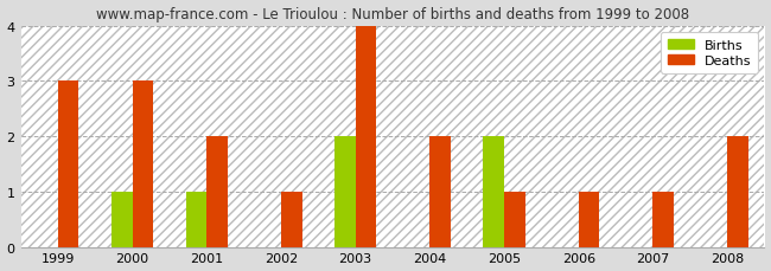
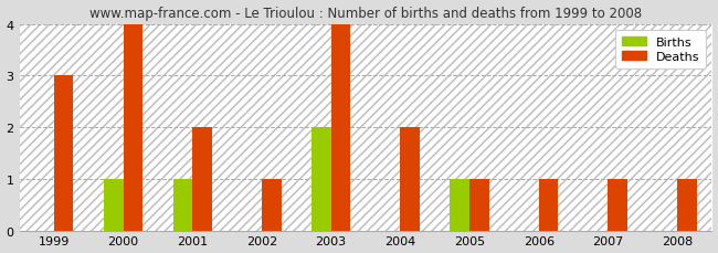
Deaths/2000: 3 -> 4
Births/2005: 2 -> 1
Deaths/2008: 2 -> 1
